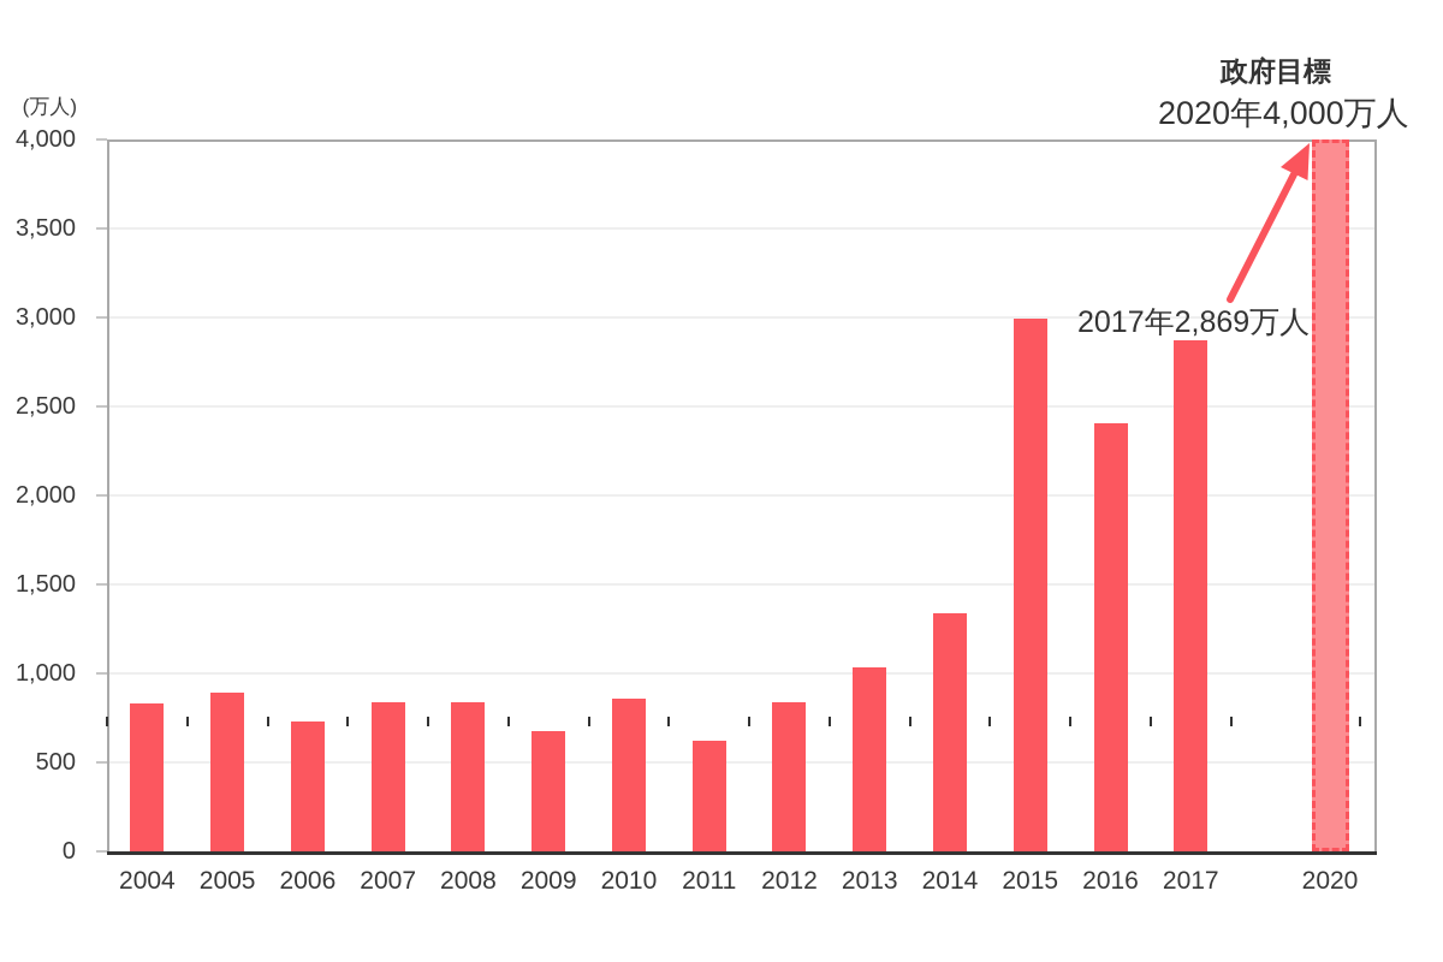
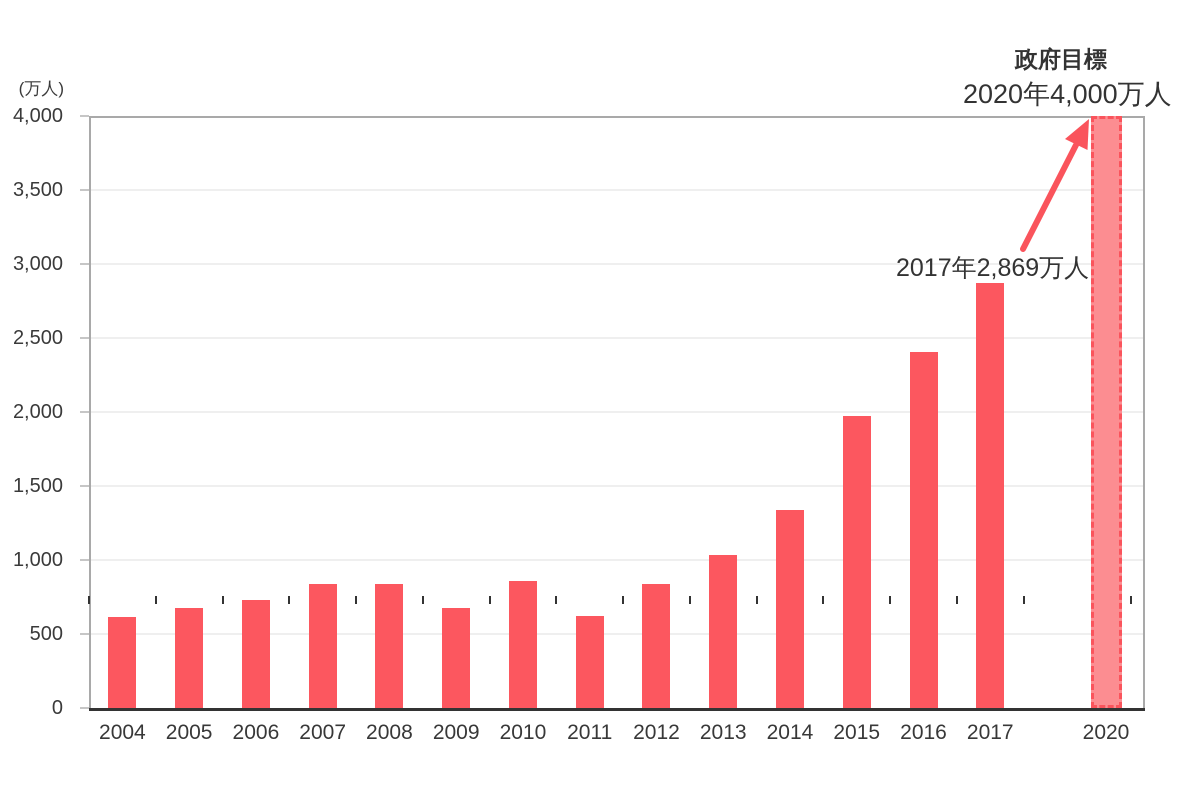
2004: 830 -> 610
2005: 890 -> 670
2015: 2990 -> 1970
